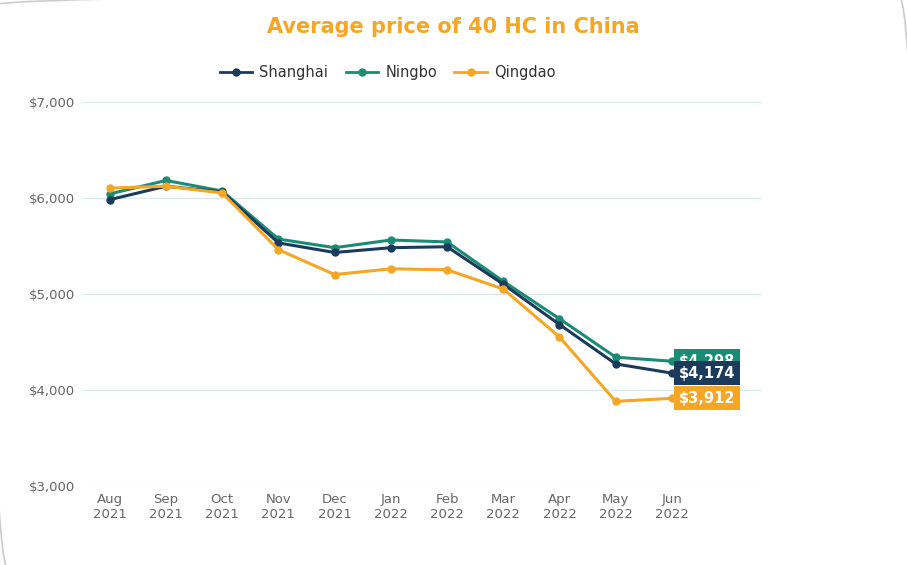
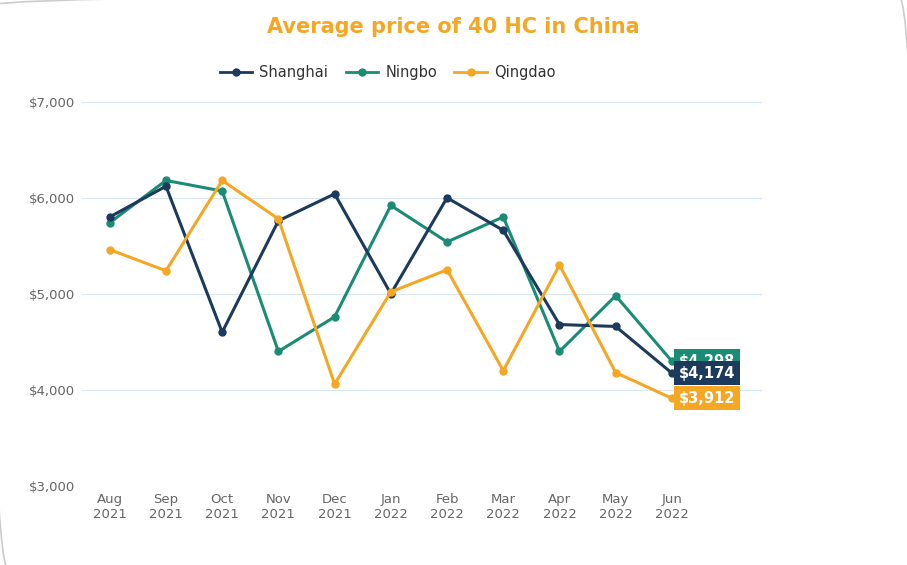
Shanghai/Aug 2021: $5,980 -> $5,800
Ningbo/Aug 2021: $6,040 -> $5,740
Qingdao/Aug 2021: $6,100 -> $5,460
Qingdao/Sep 2021: $6,120 -> $5,240
Shanghai/Oct 2021: $6,060 -> $4,600
Qingdao/Oct 2021: $6,050 -> $6,180
Shanghai/Nov 2021: $5,530 -> $5,760
Ningbo/Nov 2021: $5,570 -> $4,400
Qingdao/Nov 2021: $5,460 -> $5,780
Shanghai/Dec 2021: $5,430 -> $6,040
Ningbo/Dec 2021: $5,480 -> $4,760
Qingdao/Dec 2021: $5,200 -> $4,060
Shanghai/Jan 2022: $5,480 -> $5,000
Ningbo/Jan 2022: $5,560 -> $5,920
Qingdao/Jan 2022: $5,260 -> $5,020
Shanghai/Feb 2022: $5,490 -> $6,000
Shanghai/Mar 2022: $5,100 -> $5,660
Ningbo/Mar 2022: $5,130 -> $5,800
Qingdao/Mar 2022: $5,050 -> $4,200
Ningbo/Apr 2022: $4,740 -> $4,400
Qingdao/Apr 2022: $4,550 -> $5,300
Shanghai/May 2022: $4,270 -> $4,660
Ningbo/May 2022: $4,340 -> $4,980
Qingdao/May 2022: $3,880 -> $4,180
